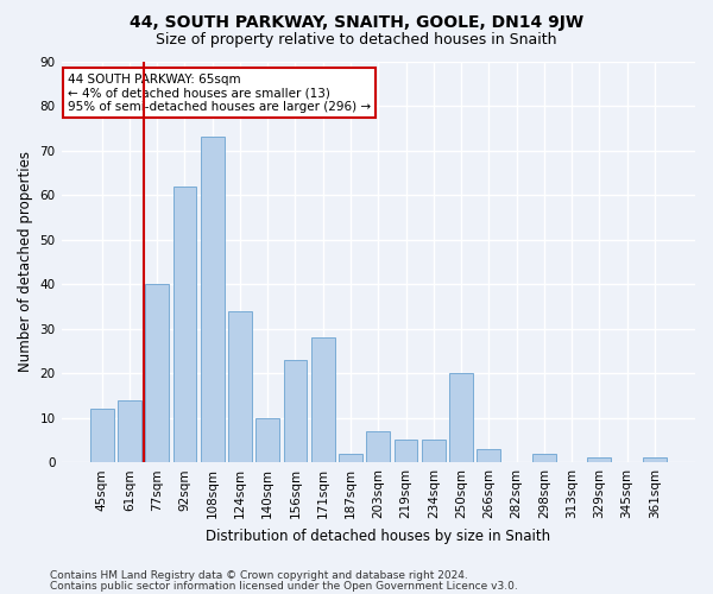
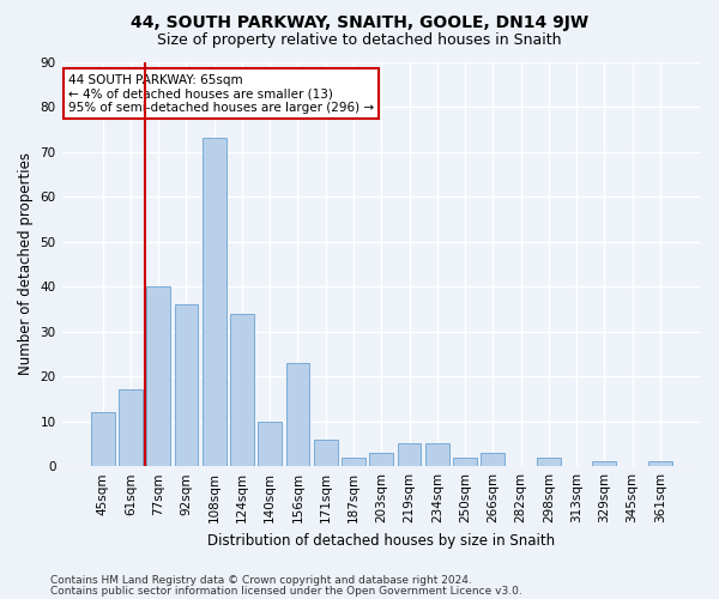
61sqm: 14 -> 17
92sqm: 62 -> 36
171sqm: 28 -> 6
203sqm: 7 -> 3
250sqm: 20 -> 2
